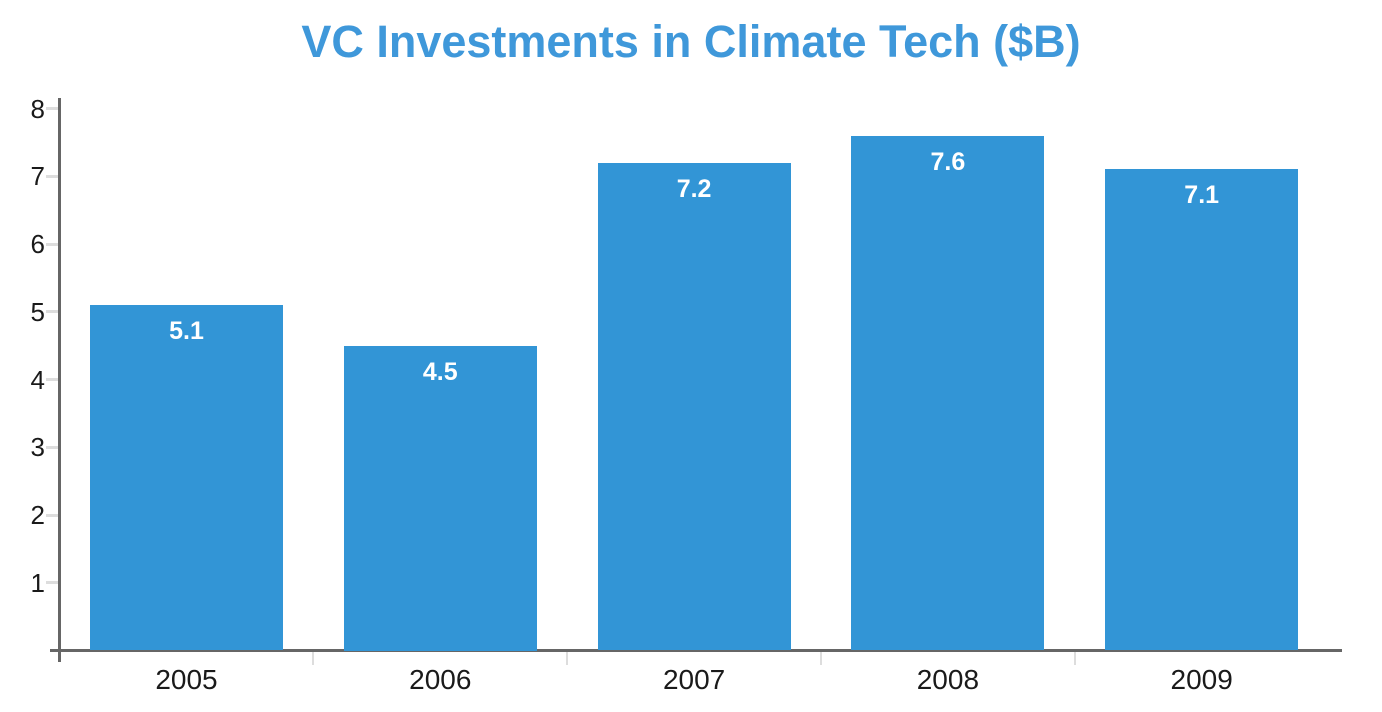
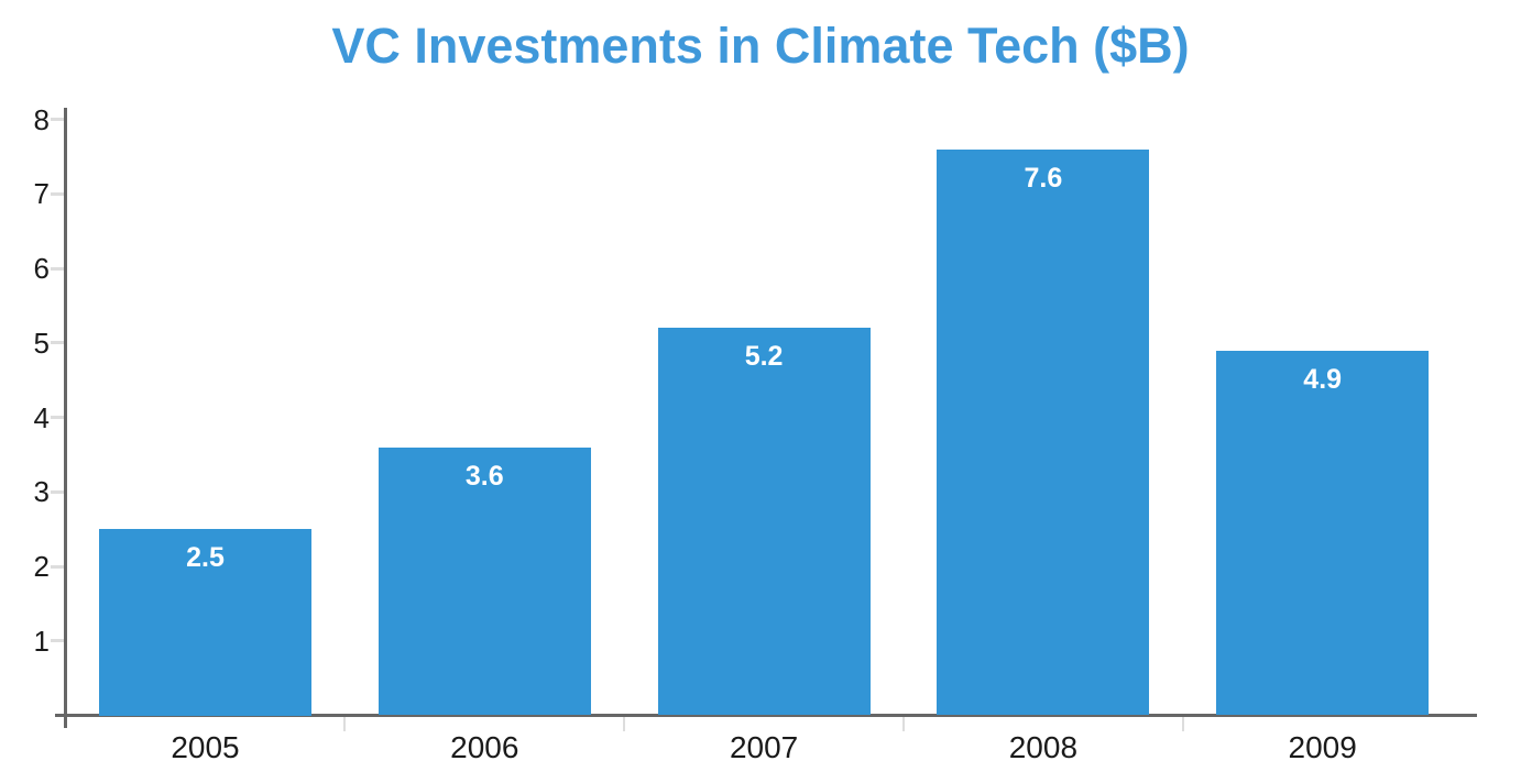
2005: 5.1 -> 2.5
2006: 4.5 -> 3.6
2007: 7.2 -> 5.2
2009: 7.1 -> 4.9
